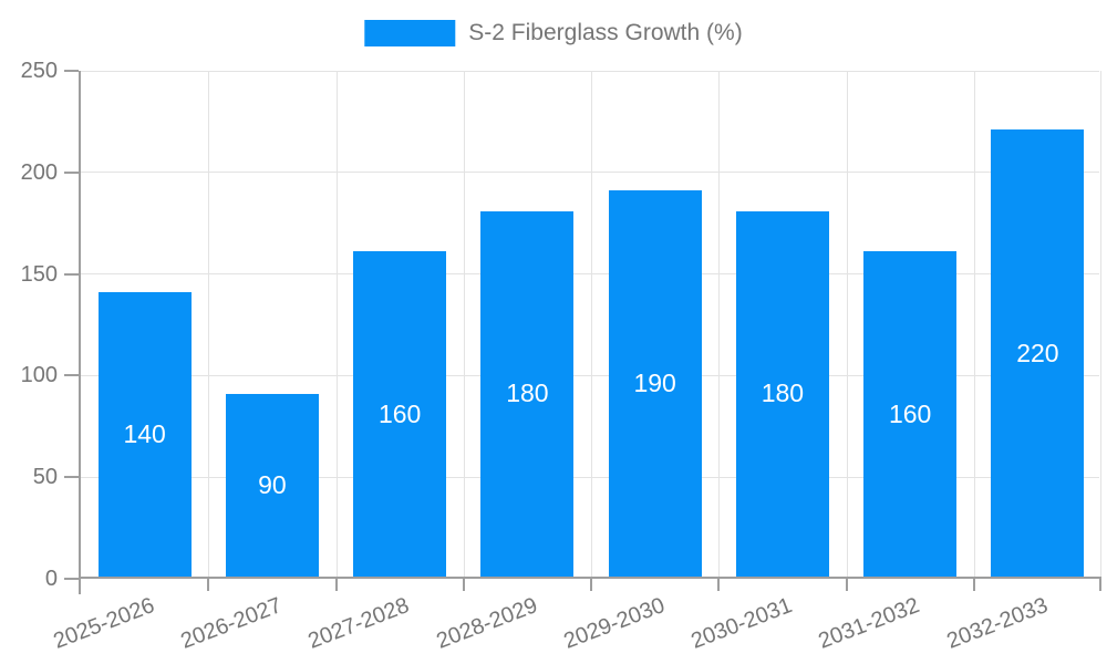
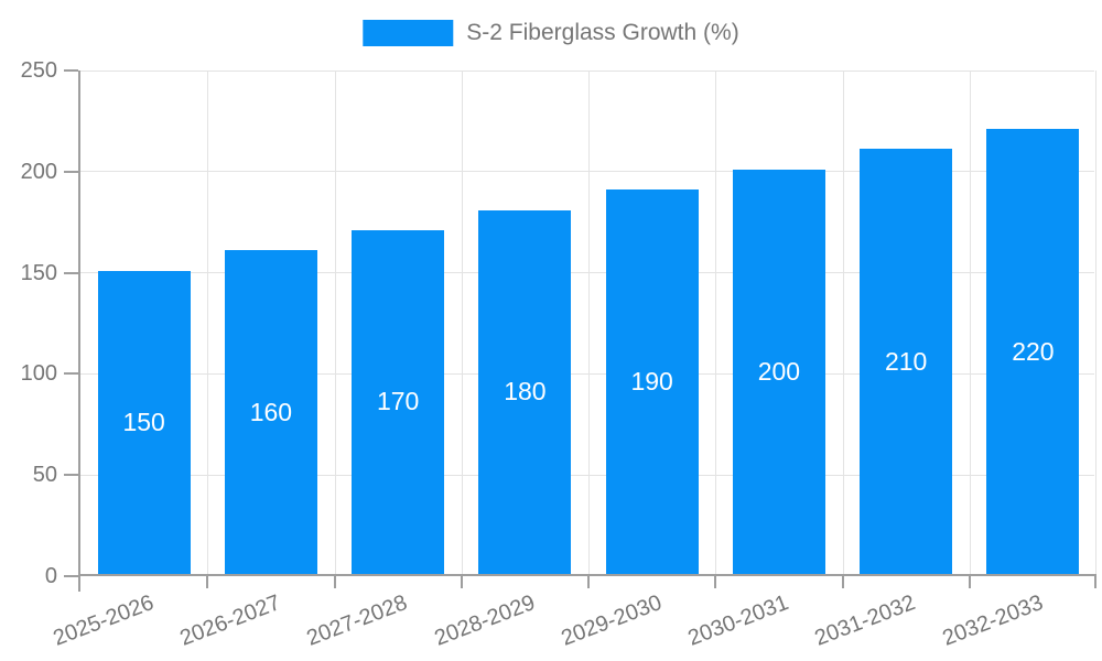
2025-2026: 140 -> 150
2026-2027: 90 -> 160
2027-2028: 160 -> 170
2030-2031: 180 -> 200
2031-2032: 160 -> 210
